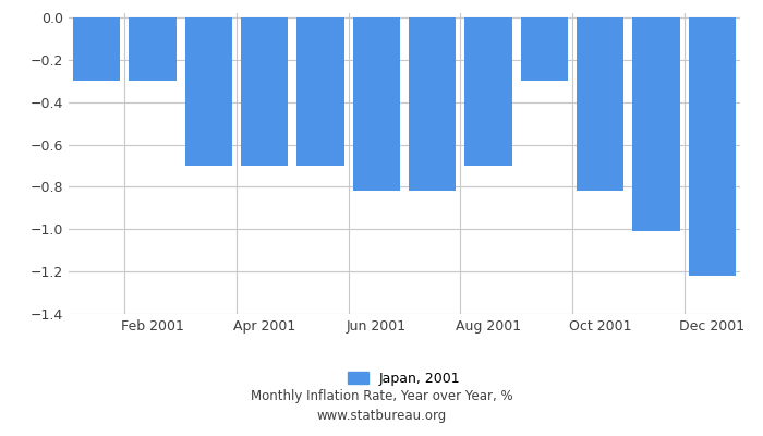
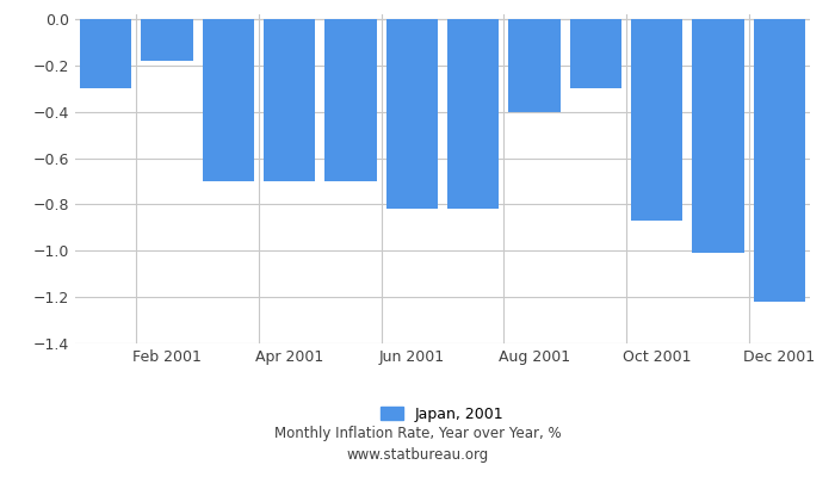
Feb 2001: -0.30 -> -0.18
Aug 2001: -0.70 -> -0.40
Oct 2001: -0.82 -> -0.87
